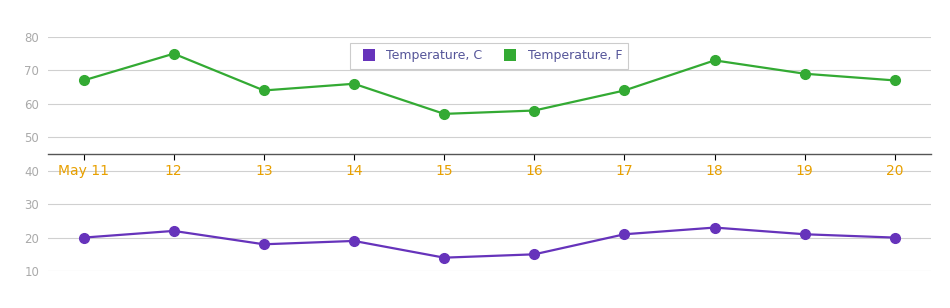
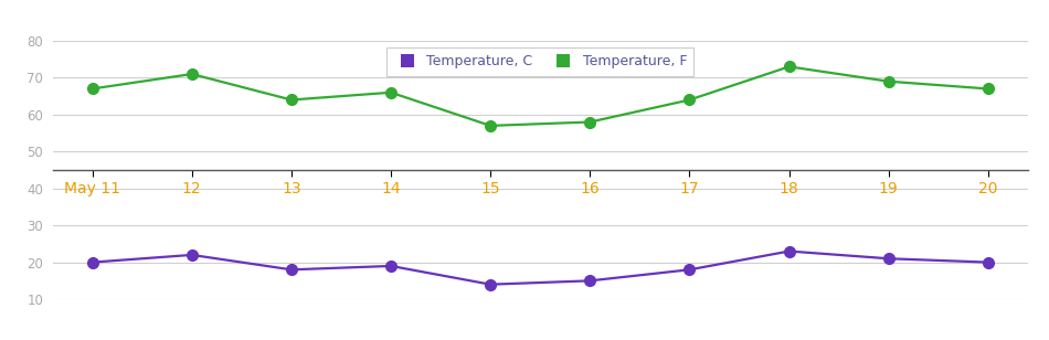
Temperature, F/12: 75 -> 71
Temperature, C/17: 21 -> 18
